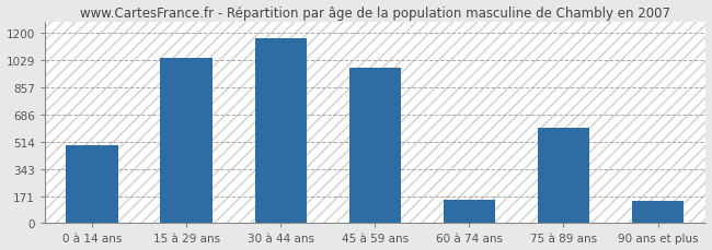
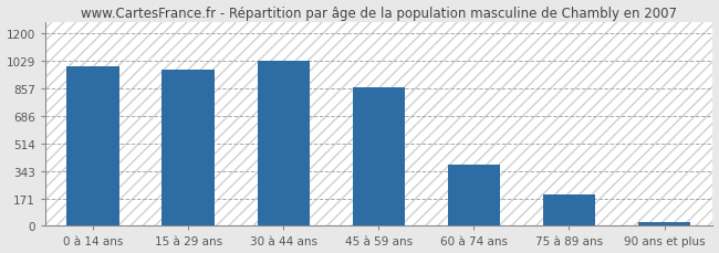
0 à 14 ans: 490 -> 990
15 à 29 ans: 1040 -> 980
30 à 44 ans: 1170 -> 1030
45 à 59 ans: 980 -> 860
60 à 74 ans: 150 -> 380
75 à 89 ans: 600 -> 200
90 ans et plus: 140 -> 30
